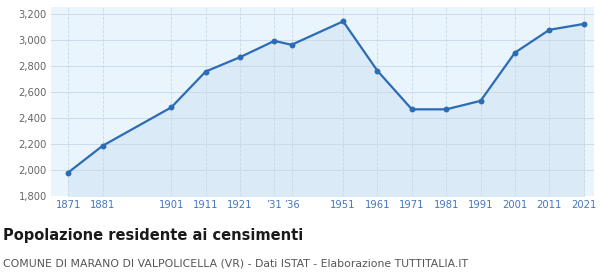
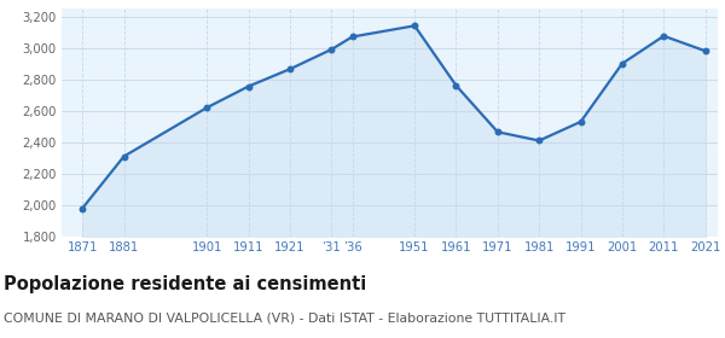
1881: 2,180 -> 2,310
1901: 2,480 -> 2,620
’36: 2,960 -> 3,070
1981: 2,460 -> 2,410
2021: 3,120 -> 2,980
